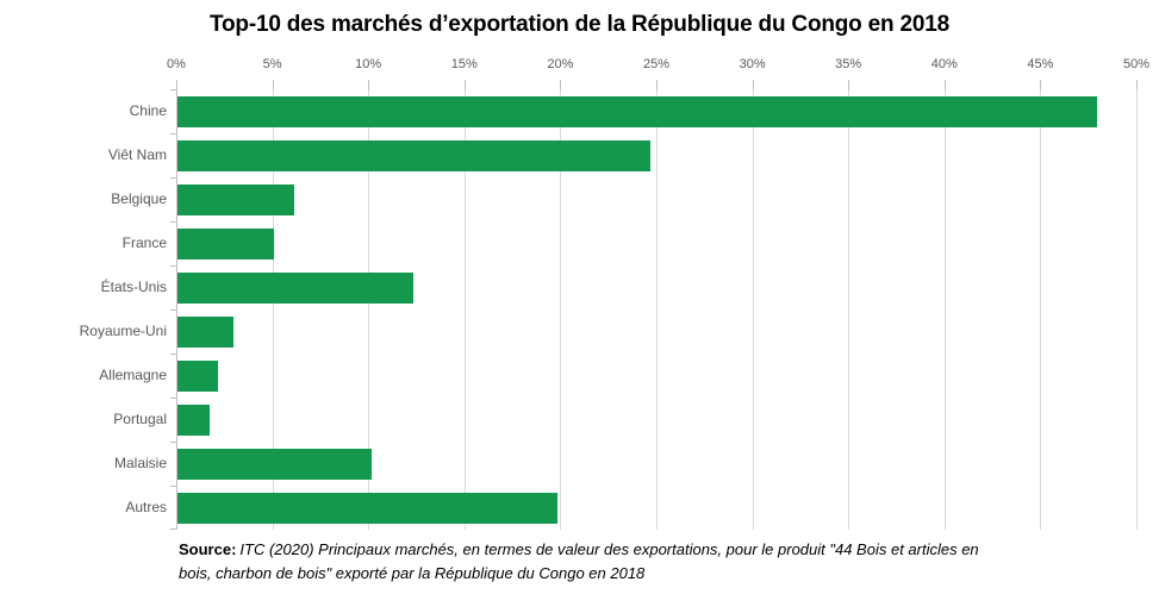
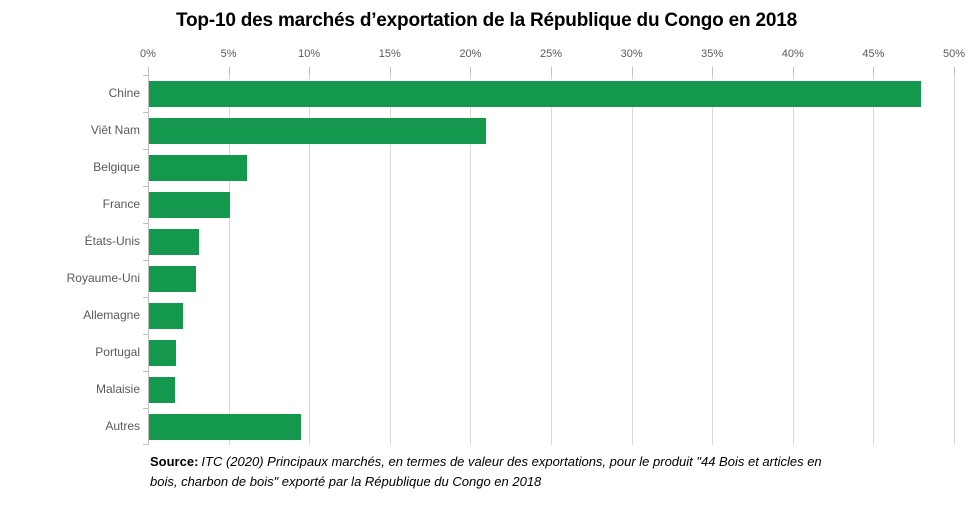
Viêt Nam: 24.6% -> 20.9%
États-Unis: 12.3% -> 3.1%
Malaisie: 10.1% -> 1.6%
Autres: 19.8% -> 9.4%
